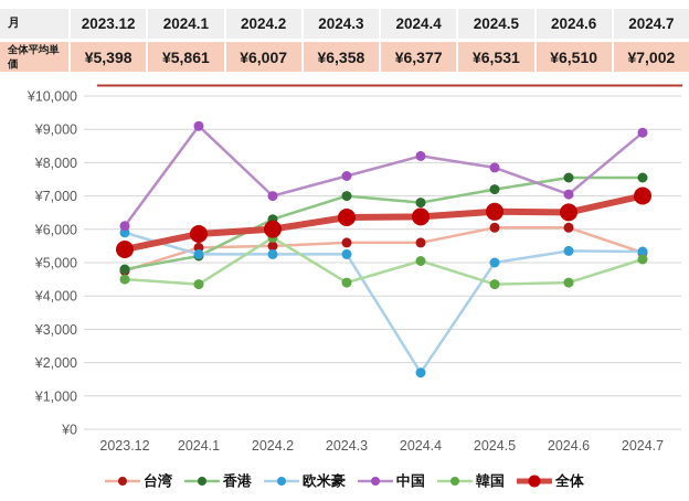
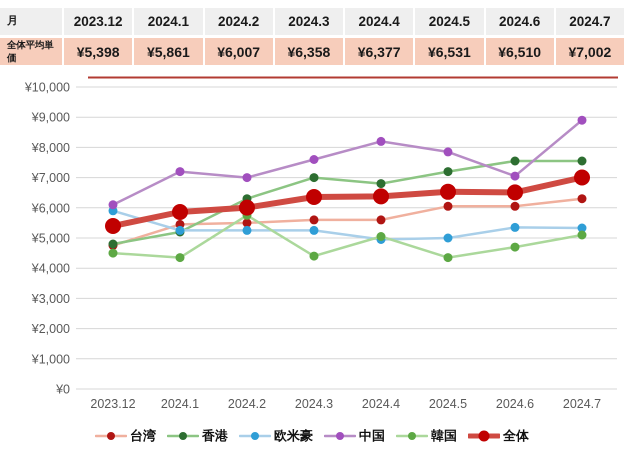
中国/2024.1: ¥9100 -> ¥7200
欧米豪/2024.4: ¥1700 -> ¥5000
韓国/2024.6: ¥4400 -> ¥4700
台湾/2024.7: ¥5300 -> ¥6300
